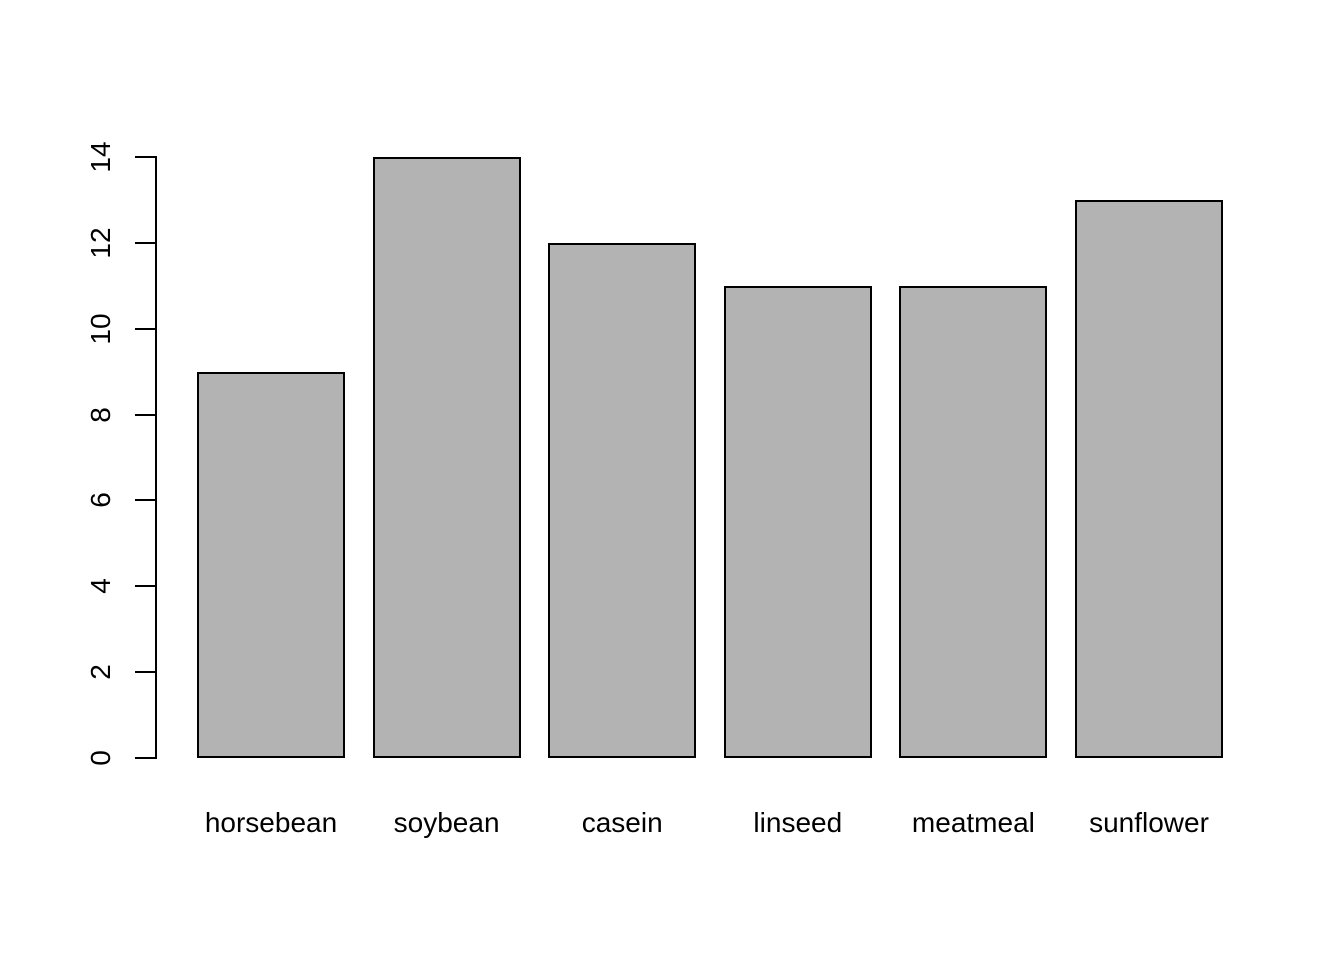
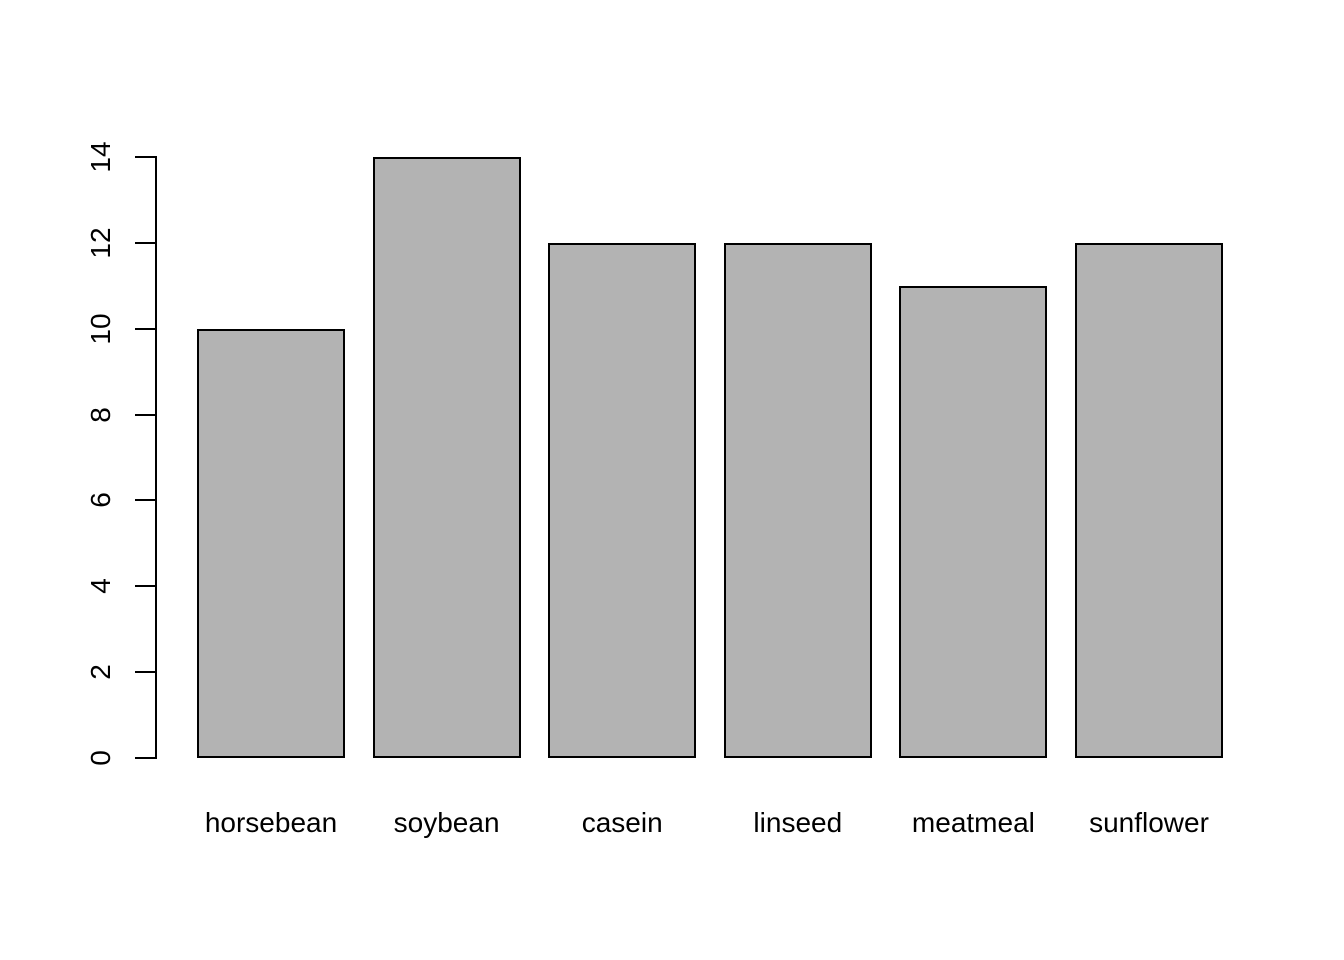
horsebean: 9 -> 10
linseed: 11 -> 12
sunflower: 13 -> 12
